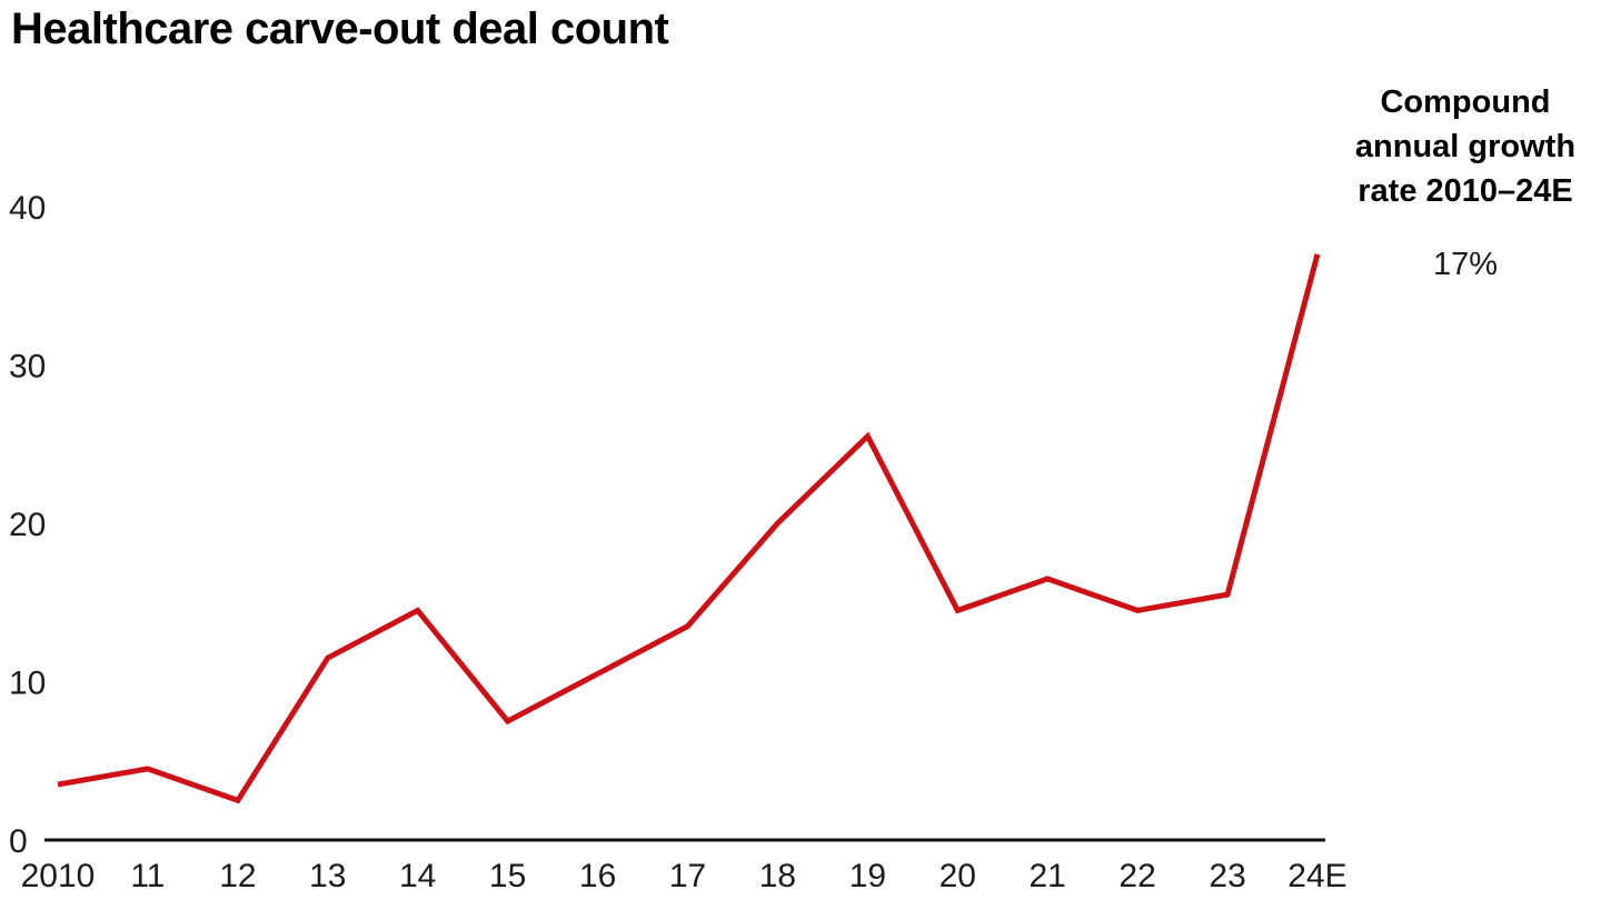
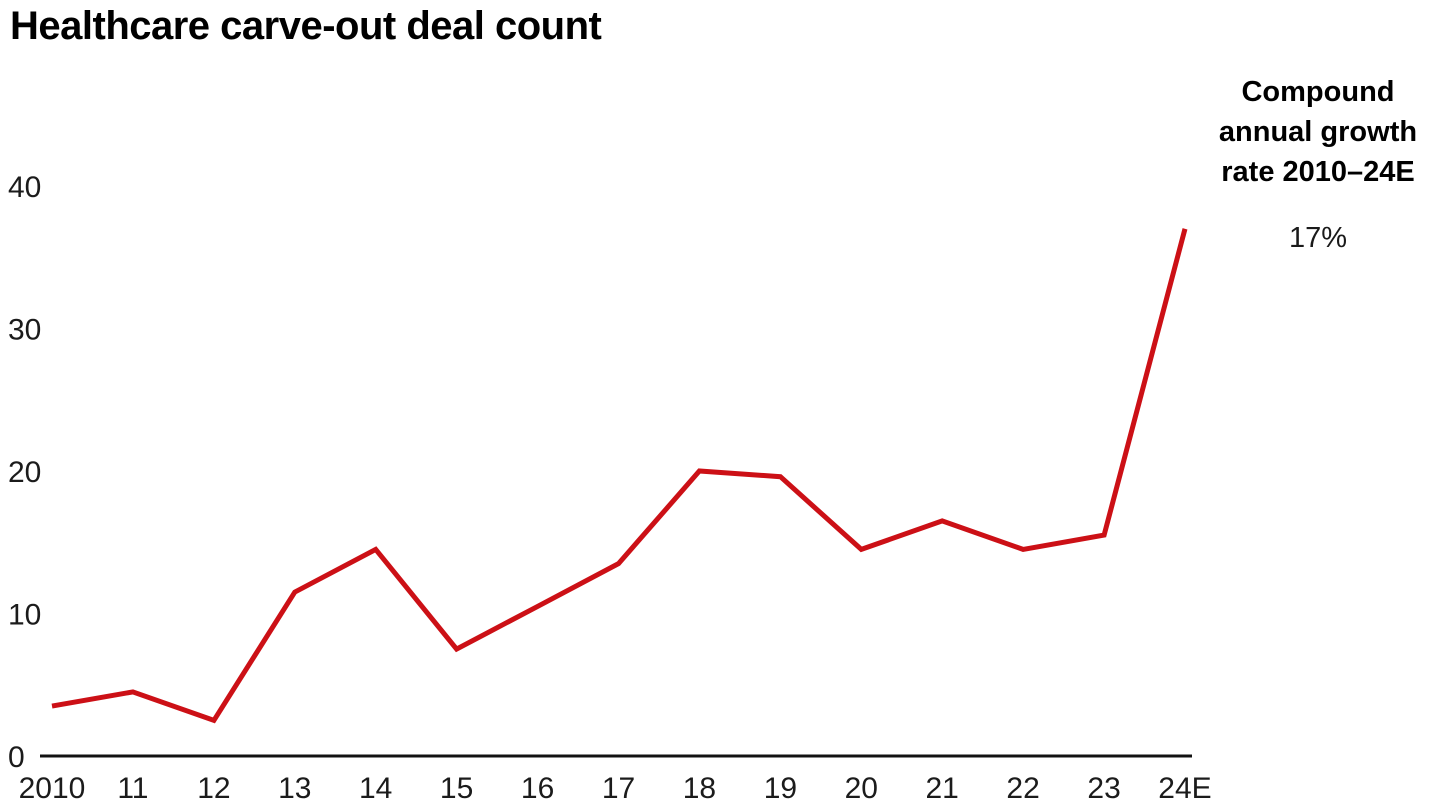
19: 25.5 -> 19.6
